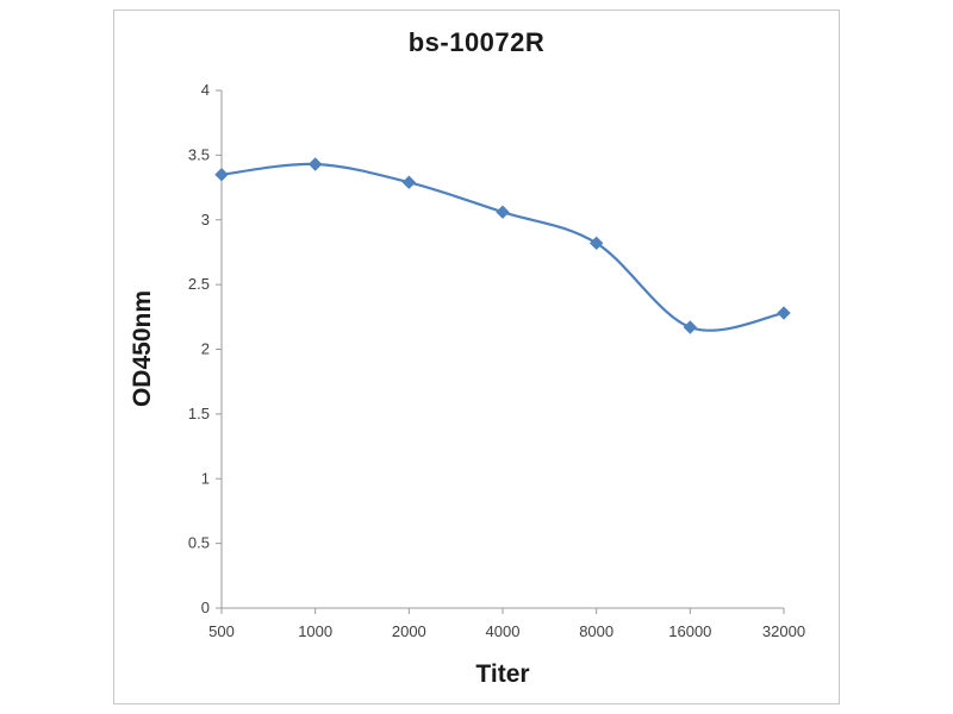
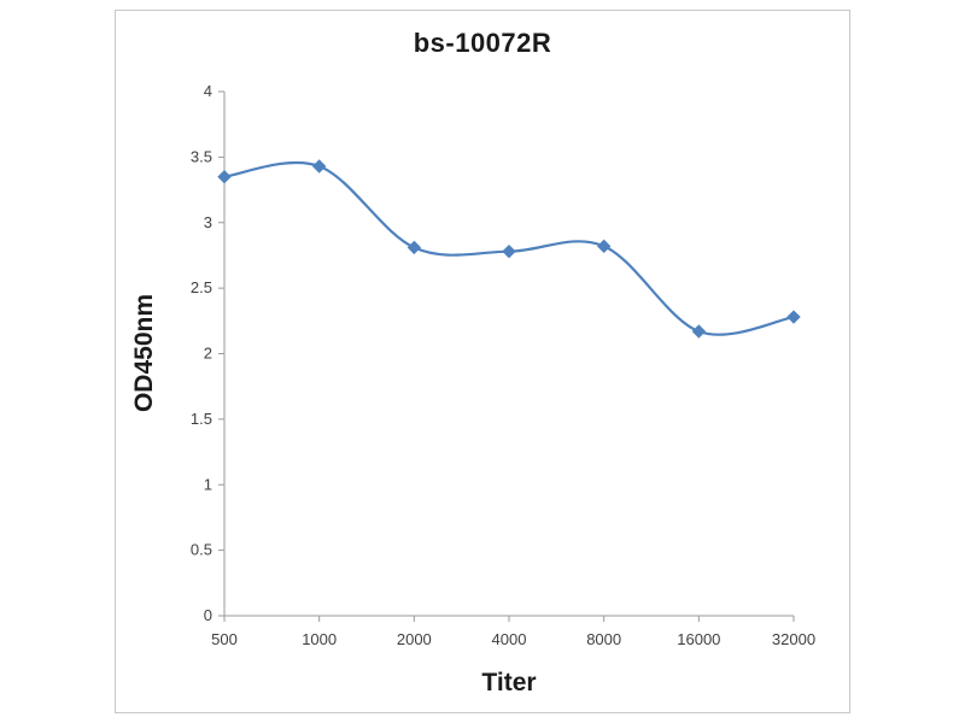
2000: 3.29 -> 2.81
4000: 3.06 -> 2.78
